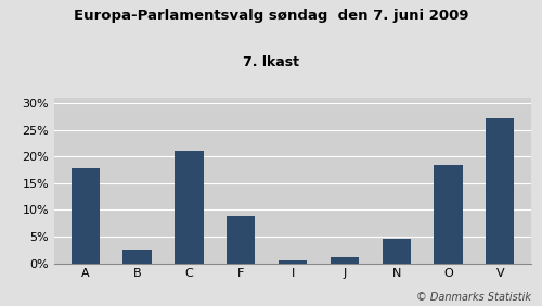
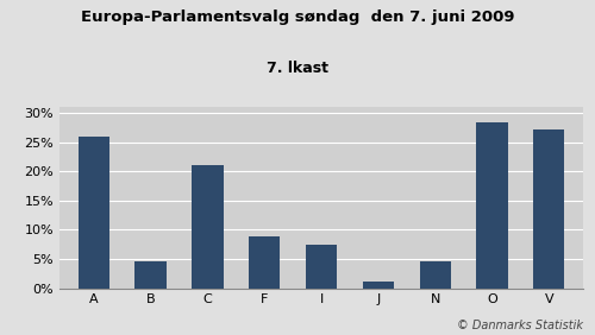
A: 17.8% -> 26.0%
B: 2.5% -> 4.5%
I: 0.6% -> 7.5%
O: 18.4% -> 28.5%
